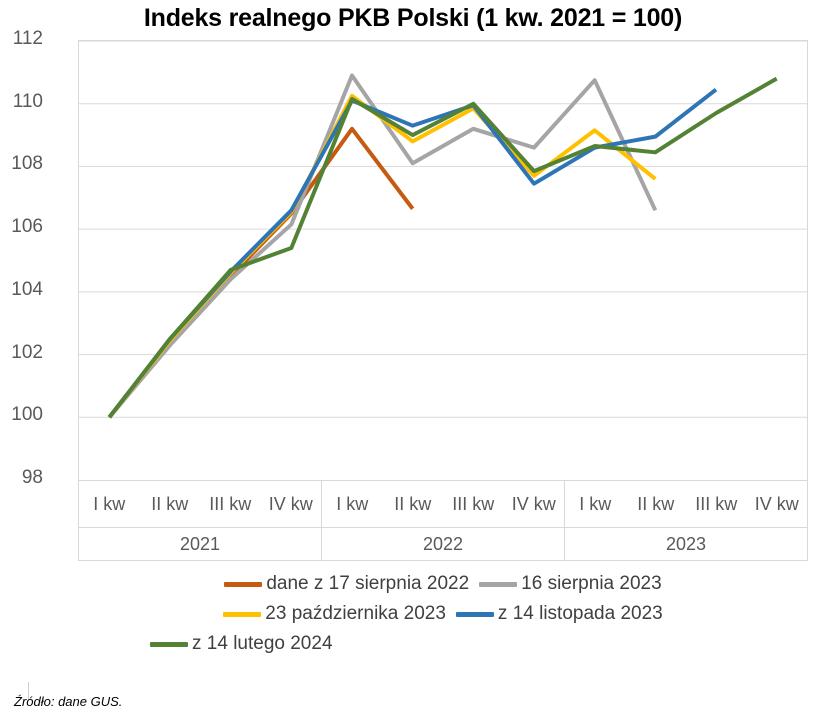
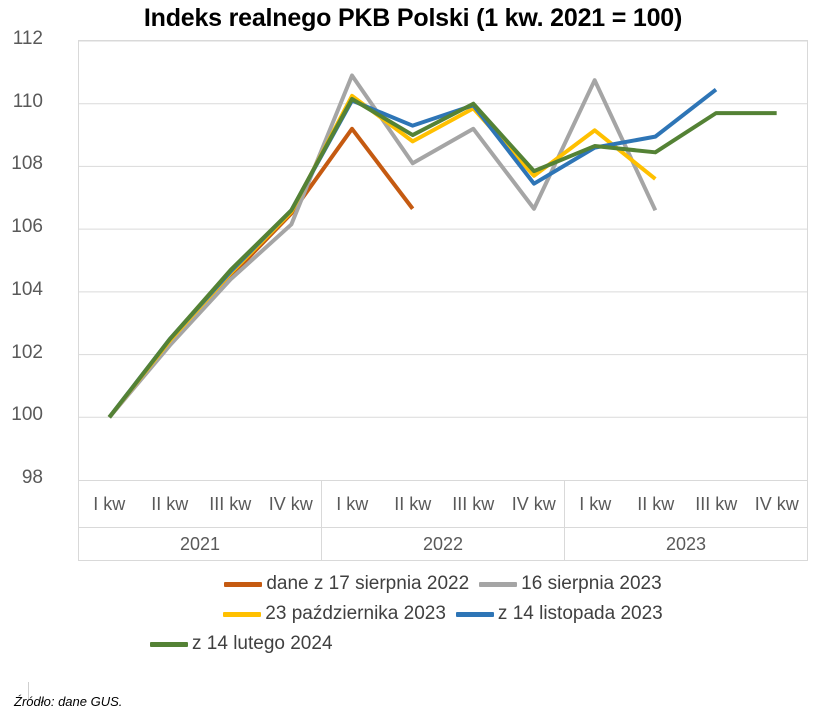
z 14 lutego 2024/IV kw 2021: 105.4 -> 106.6
16 sierpnia 2023/IV kw 2022: 108.6 -> 106.7
z 14 lutego 2024/IV kw 2023: 110.8 -> 109.7
